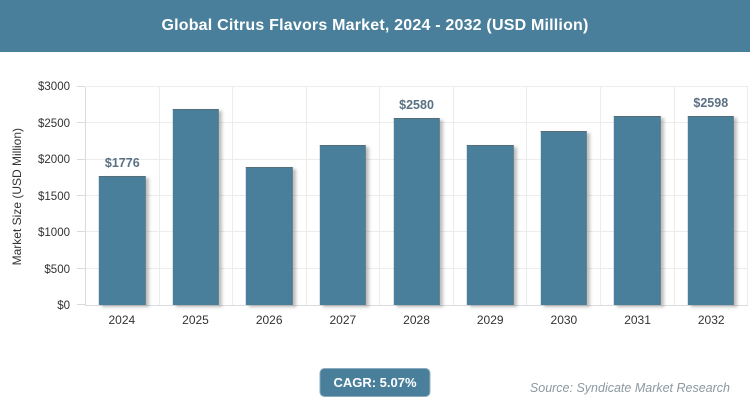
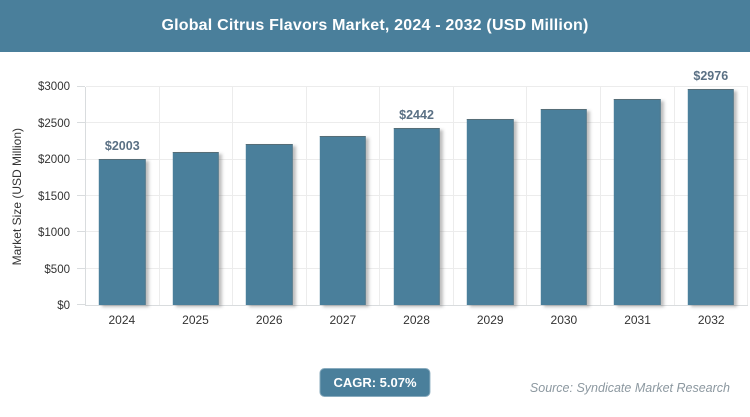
2024: $1776 -> $2003
2025: $2700 -> $2100
2026: $1900 -> $2200
2027: $2200 -> $2300
2028: $2580 -> $2442
2029: $2200 -> $2600
2030: $2400 -> $2700
2031: $2600 -> $2800
2032: $2598 -> $2976
